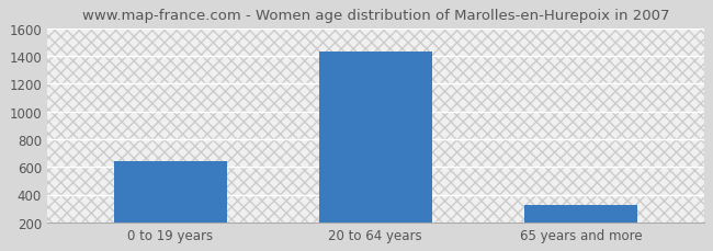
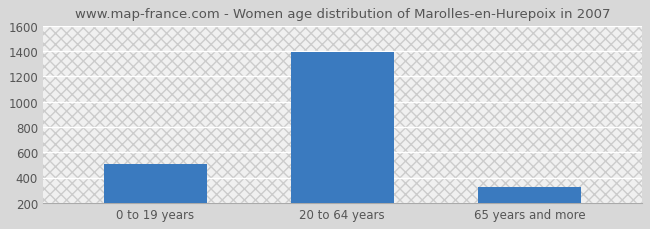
0 to 19 years: 640 -> 510
20 to 64 years: 1430 -> 1390
